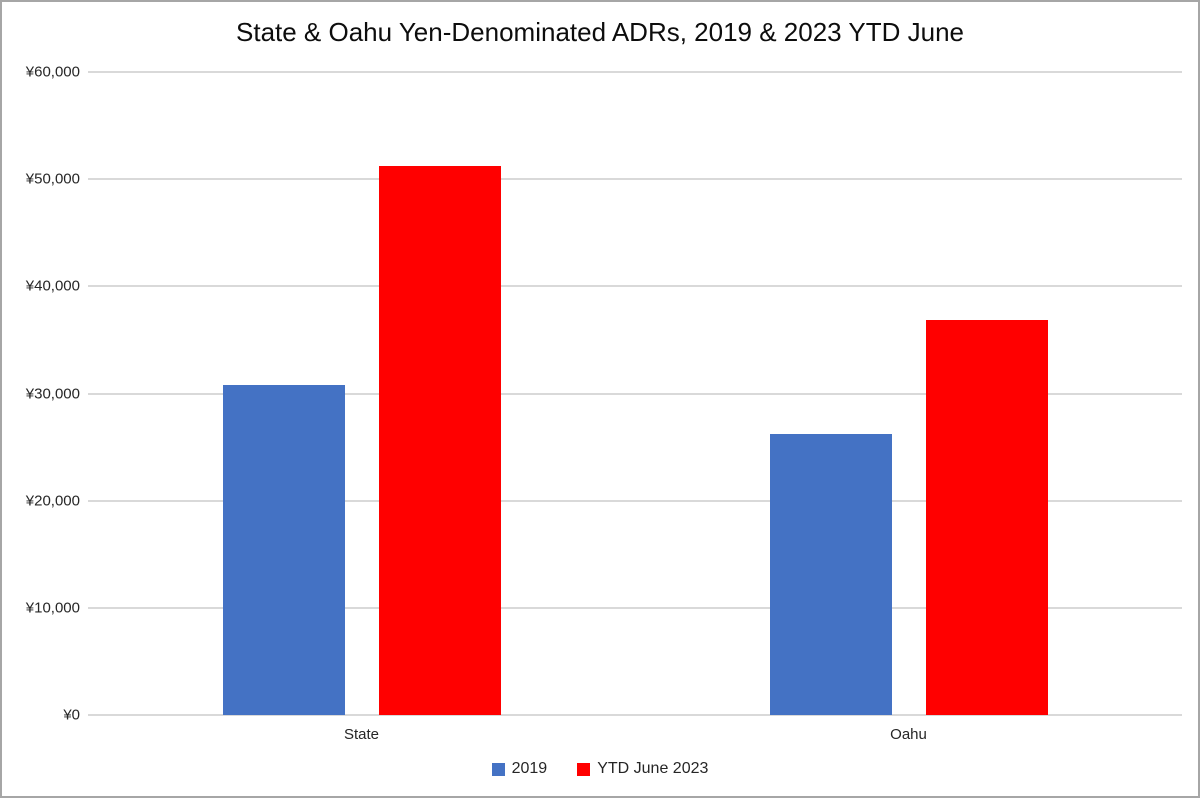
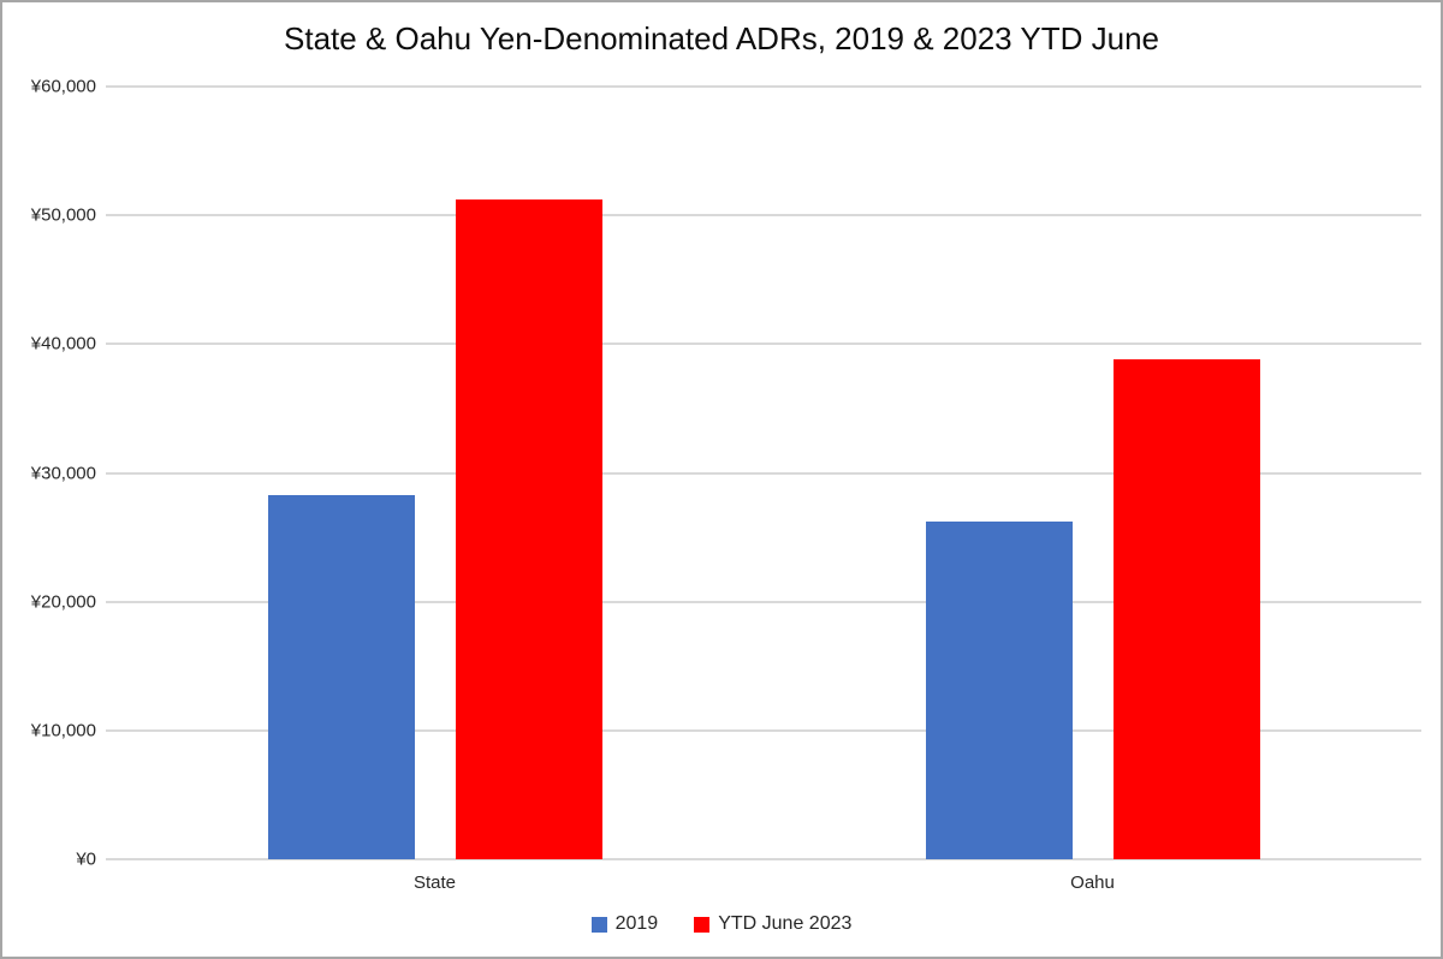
2019/State: ¥30800 -> ¥28300
YTD June 2023/Oahu: ¥36900 -> ¥38800
